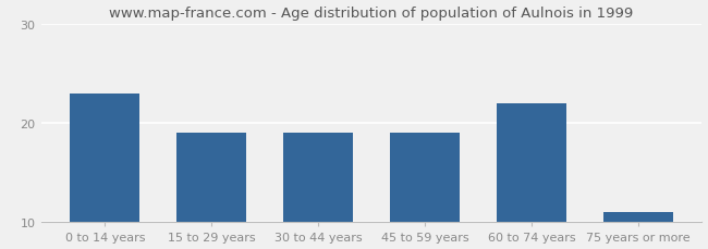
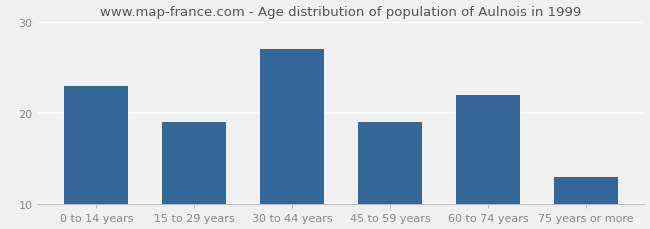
30 to 44 years: 19 -> 27
75 years or more: 11 -> 13
